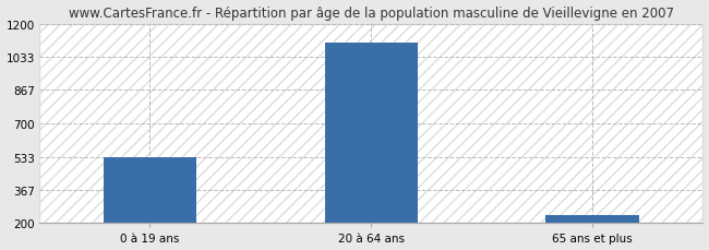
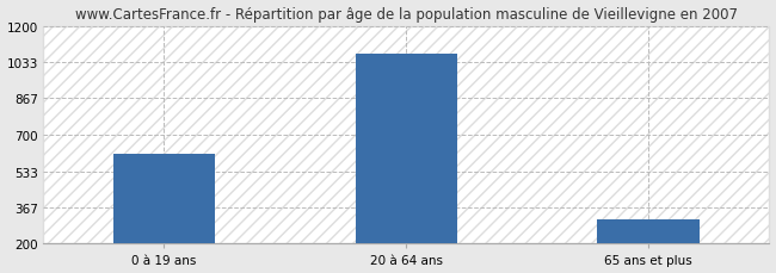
0 à 19 ans: 530 -> 610
20 à 64 ans: 1110 -> 1070
65 ans et plus: 240 -> 310
